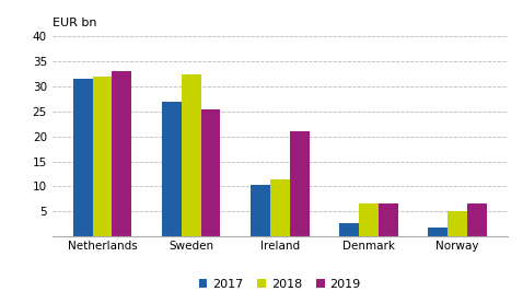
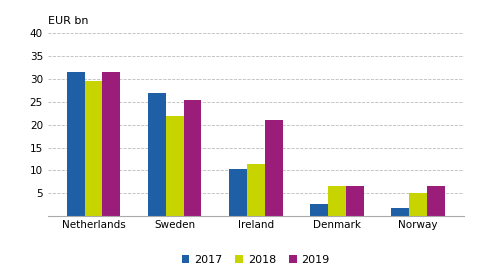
2018/Netherlands: 32.0 -> 29.5
2019/Netherlands: 33.0 -> 31.5
2018/Sweden: 32.5 -> 22.0
